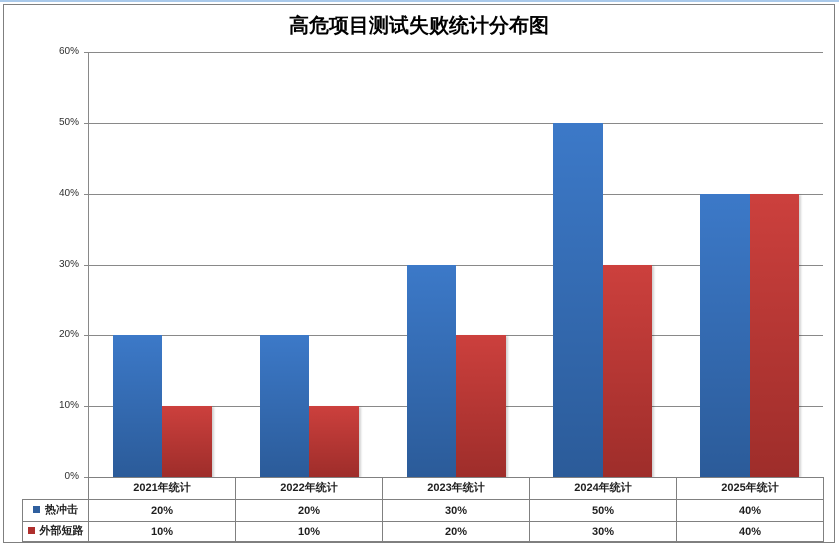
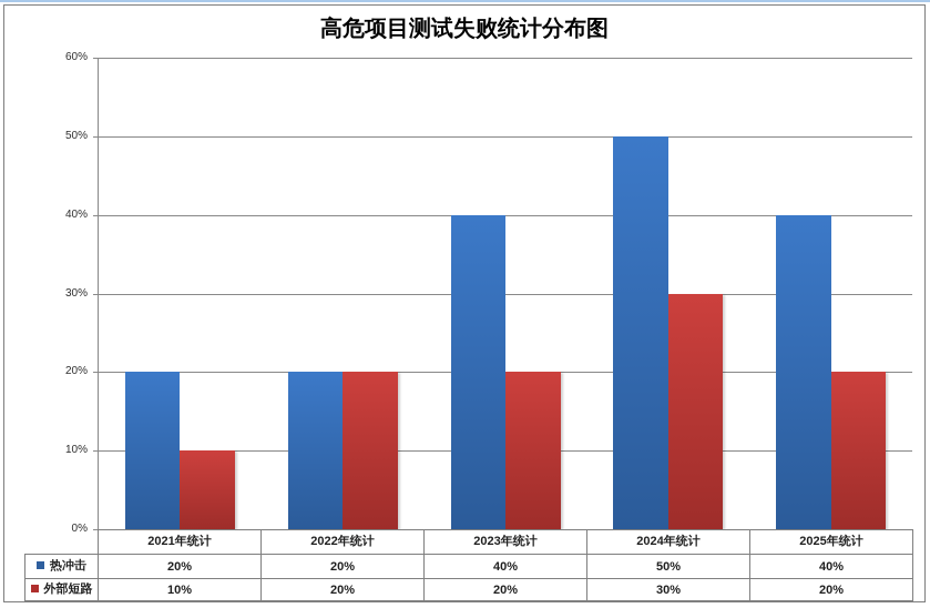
外部短路/2022年统计: 10% -> 20%
热冲击/2023年统计: 30% -> 40%
外部短路/2025年统计: 40% -> 20%
